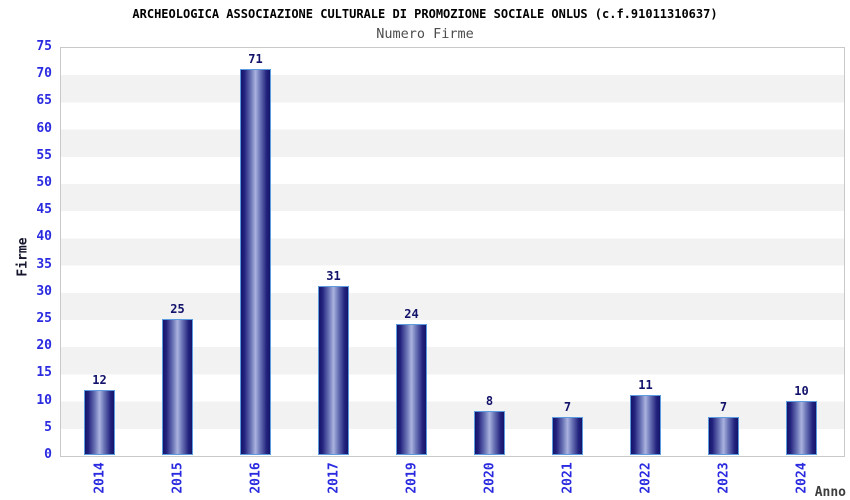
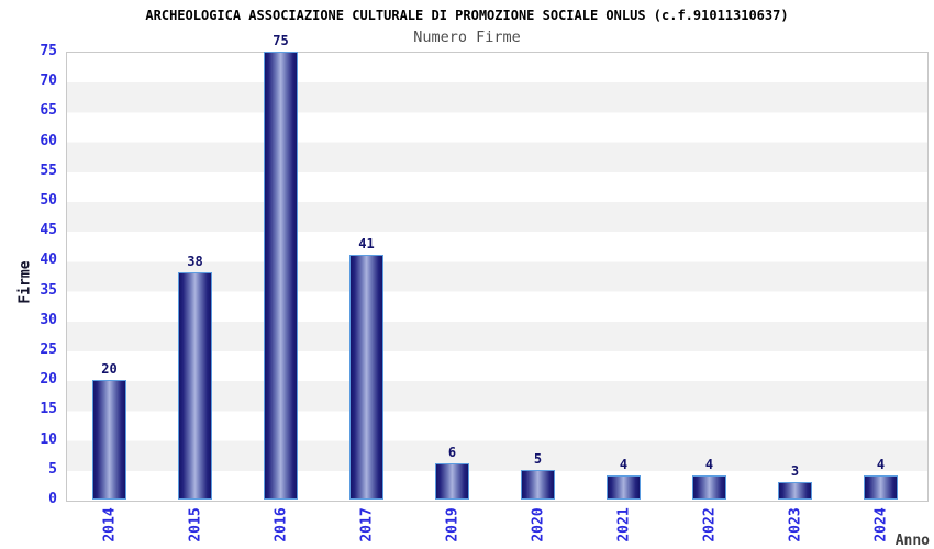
2014: 12 -> 20
2015: 25 -> 38
2016: 71 -> 75
2017: 31 -> 41
2019: 24 -> 6
2020: 8 -> 5
2021: 7 -> 4
2022: 11 -> 4
2023: 7 -> 3
2024: 10 -> 4
